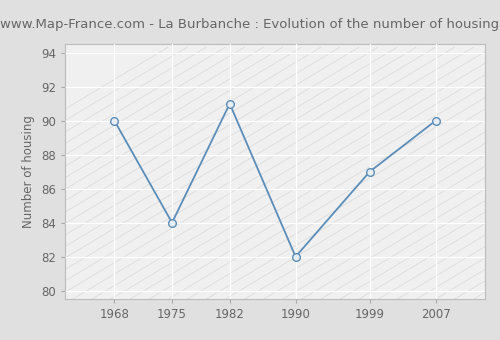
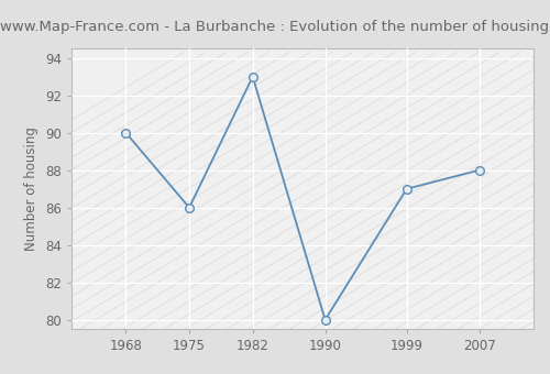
1975: 84 -> 86
1982: 91 -> 93
1990: 82 -> 80
2007: 90 -> 88
